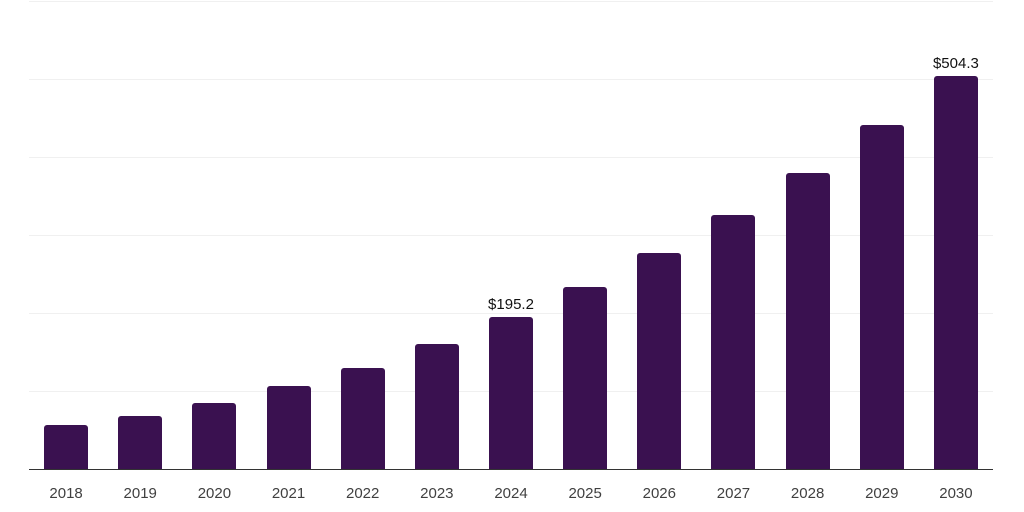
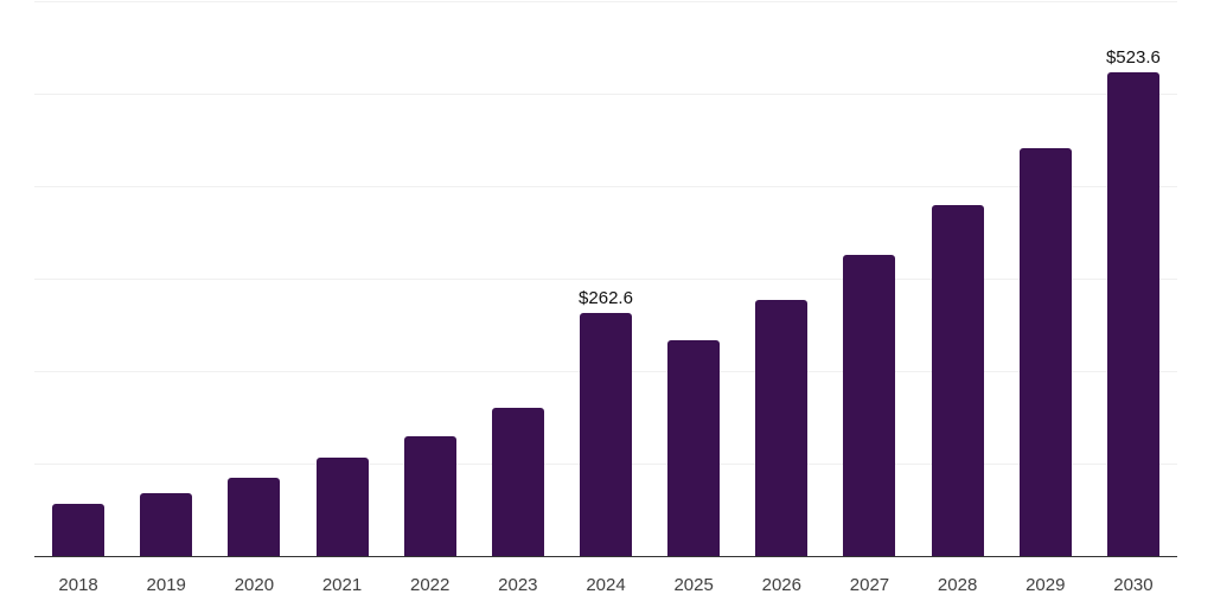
2024: $195.2 -> $262.6
2030: $504.3 -> $523.6
